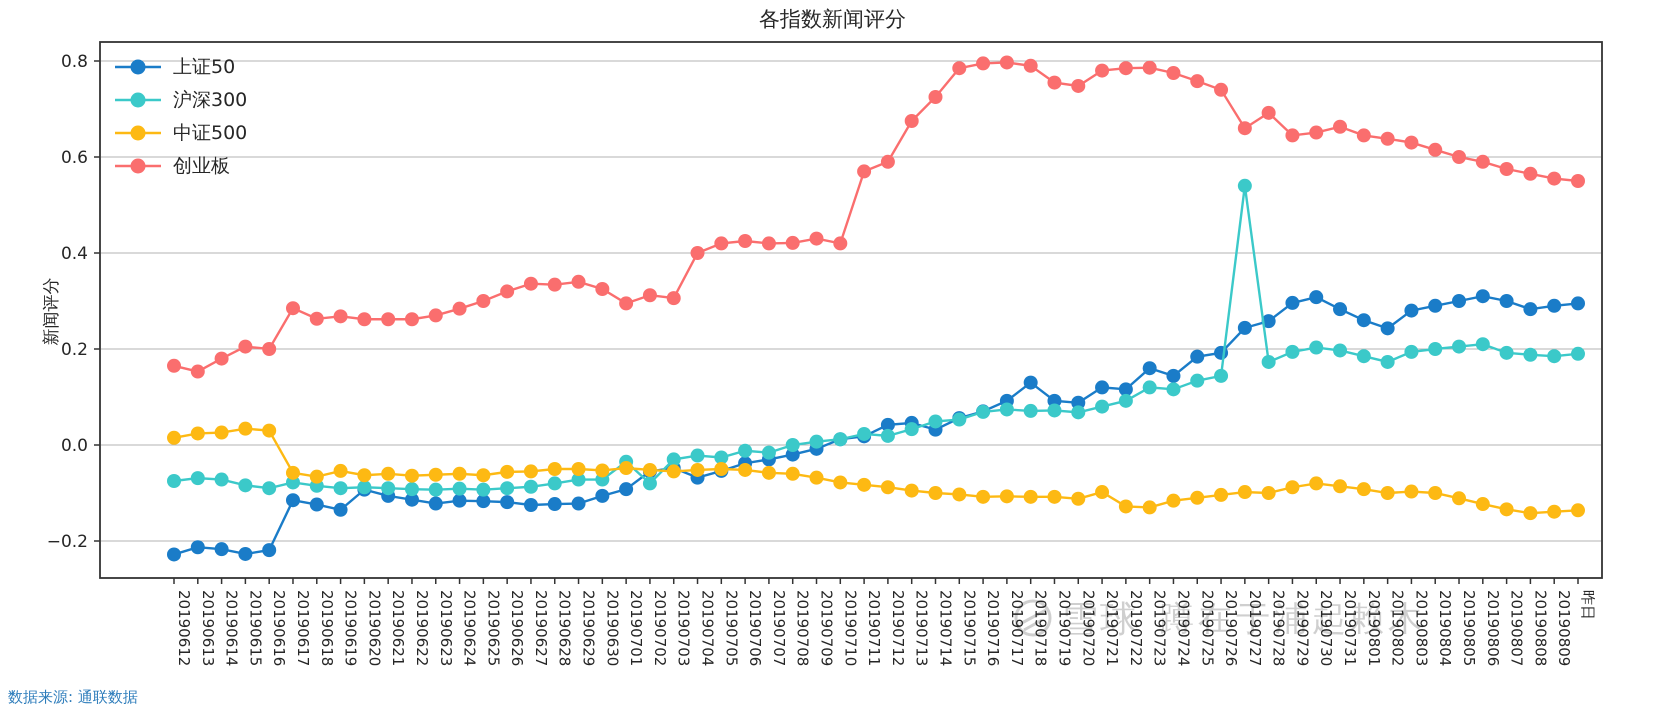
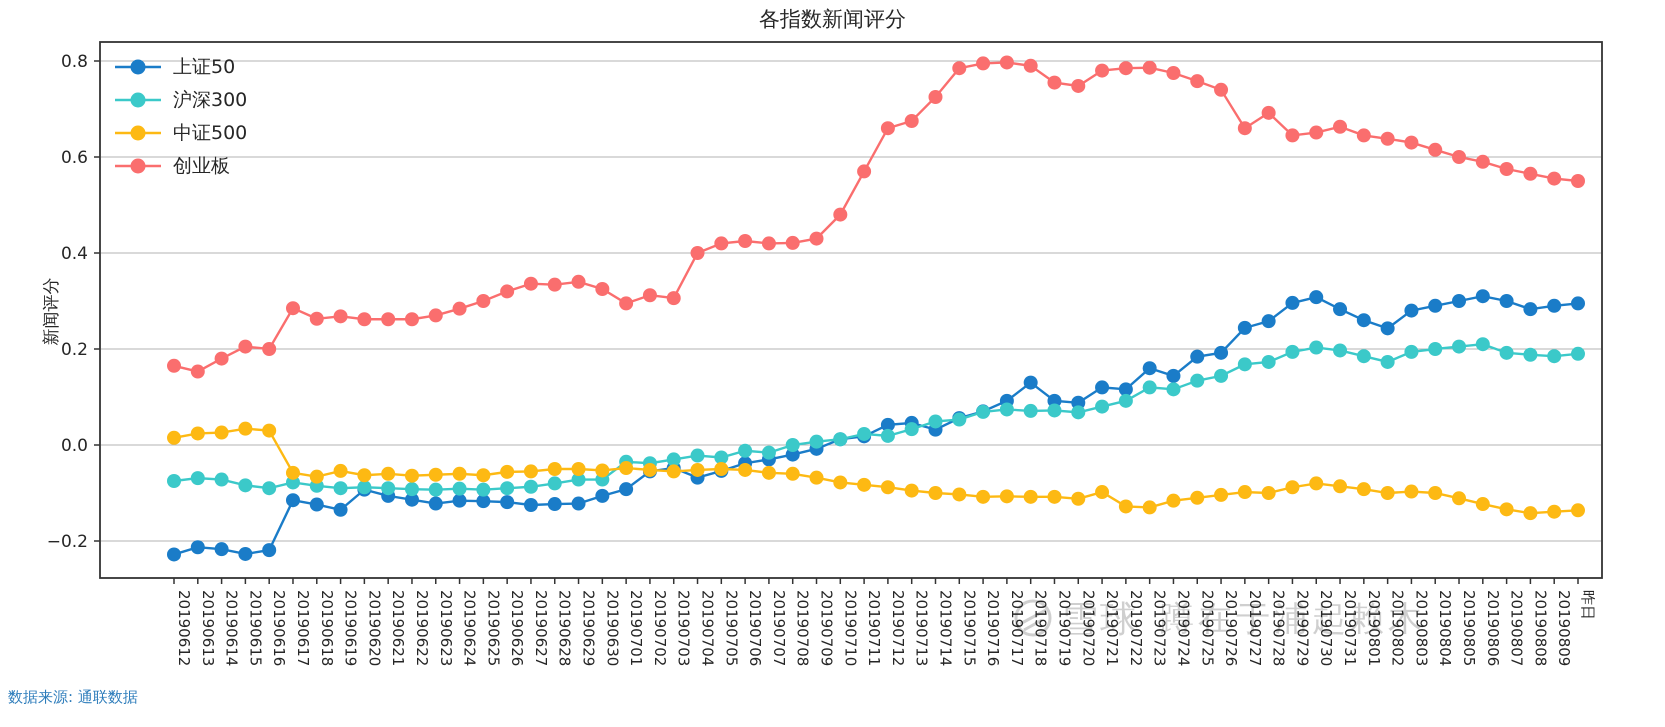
沪深300/20190702: -0.08 -> -0.04
创业板/20190710: 0.42 -> 0.48
创业板/20190712: 0.59 -> 0.66
沪深300/20190727: 0.54 -> 0.17
